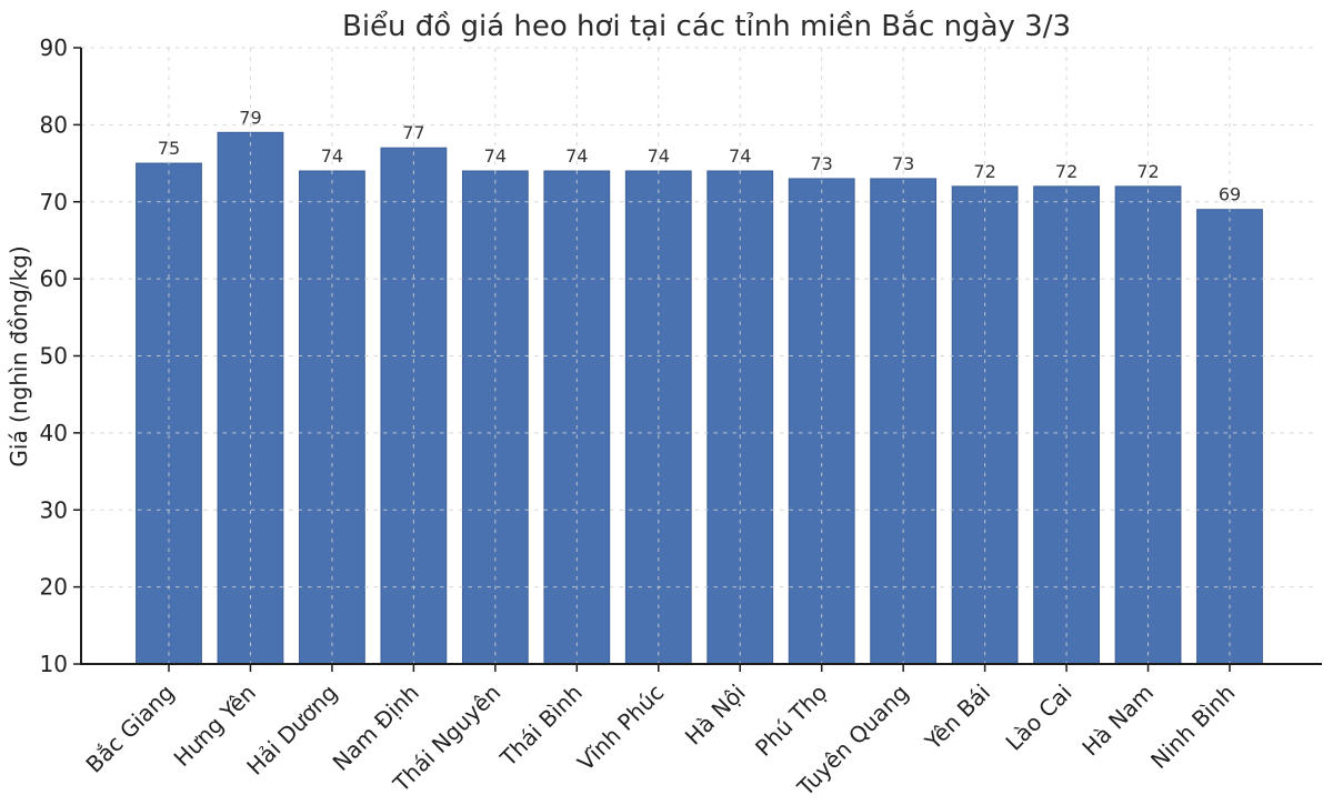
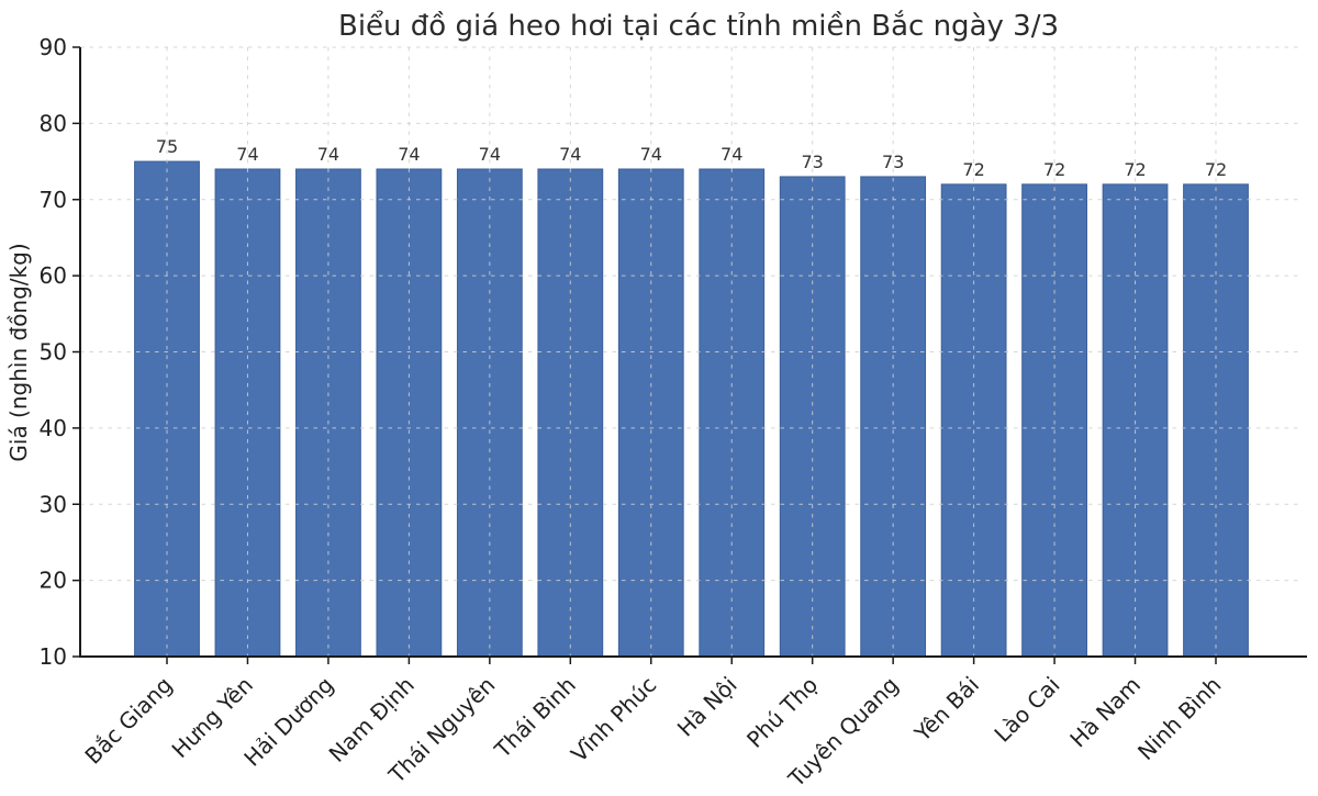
Hưng Yên: 79 -> 74
Nam Định: 77 -> 74
Ninh Bình: 69 -> 72
